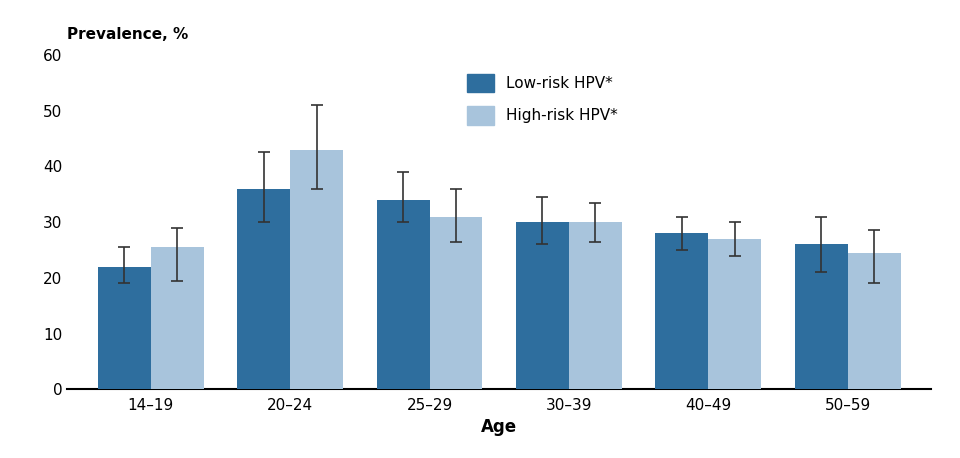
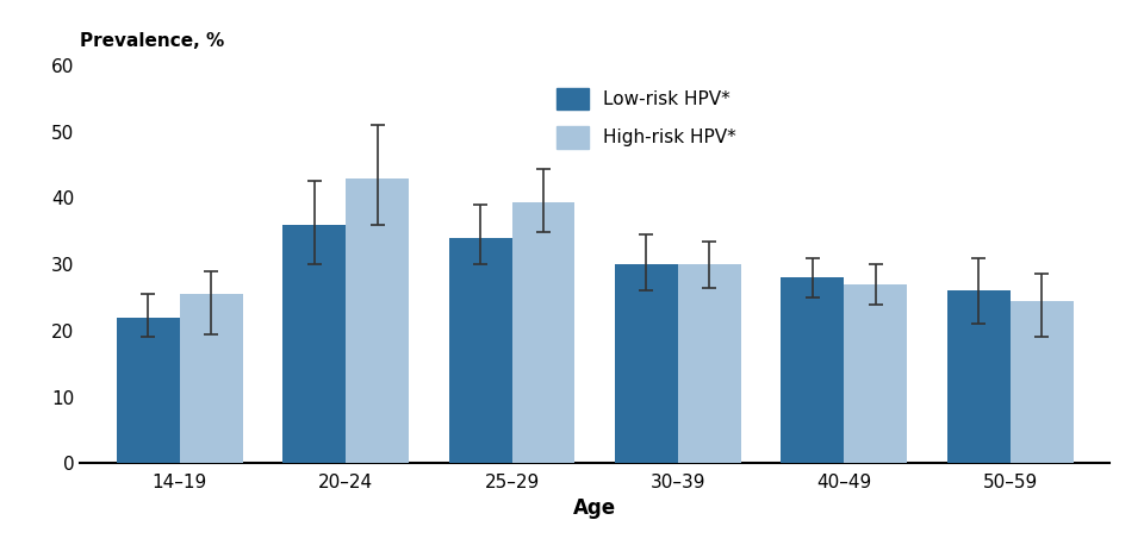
High-risk HPV*/25–29: 31.0 -> 39.4
